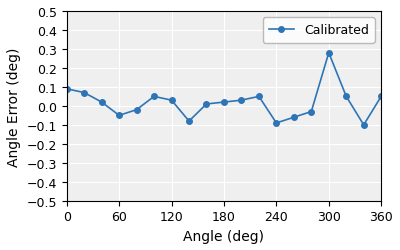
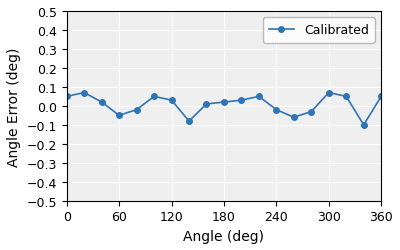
0: 0.09 -> 0.05
240: -0.09 -> -0.02
300: 0.28 -> 0.07
